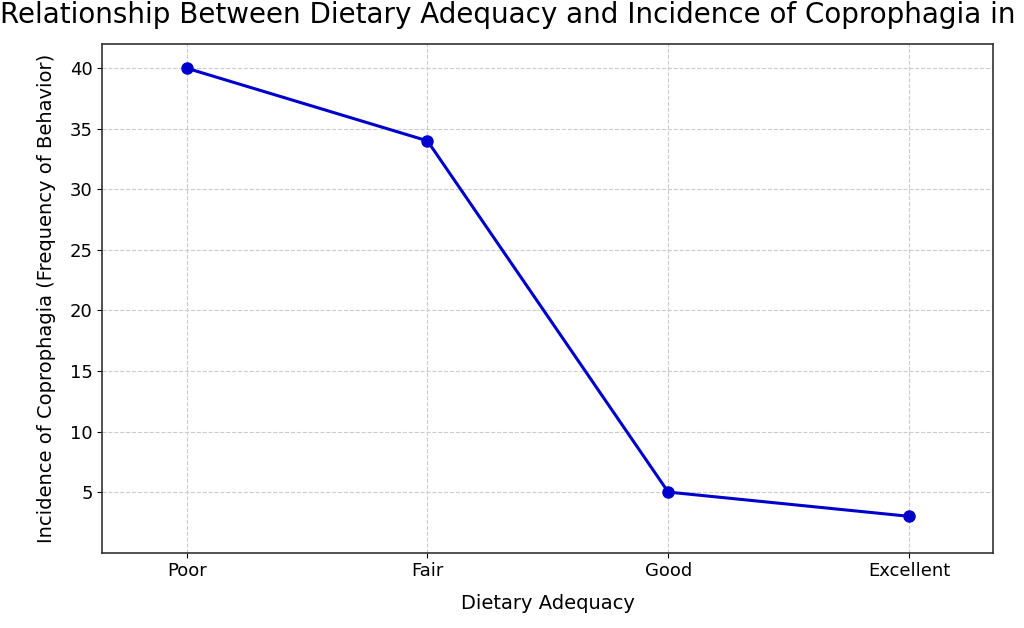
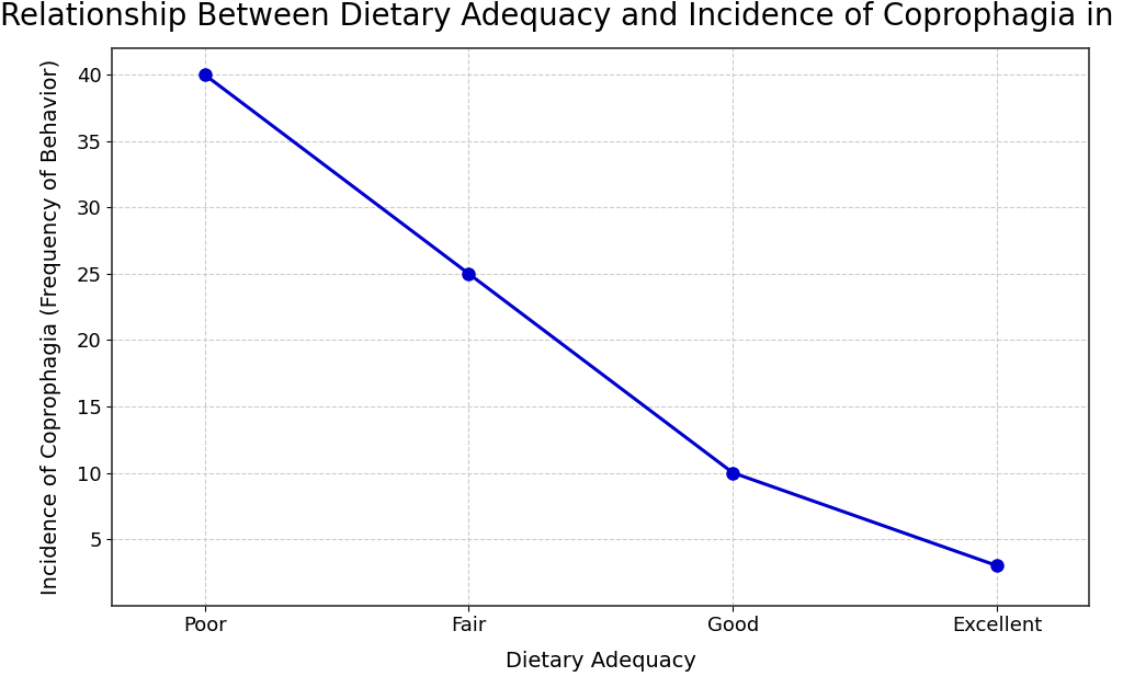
Fair: 34 -> 25
Good: 5 -> 10
